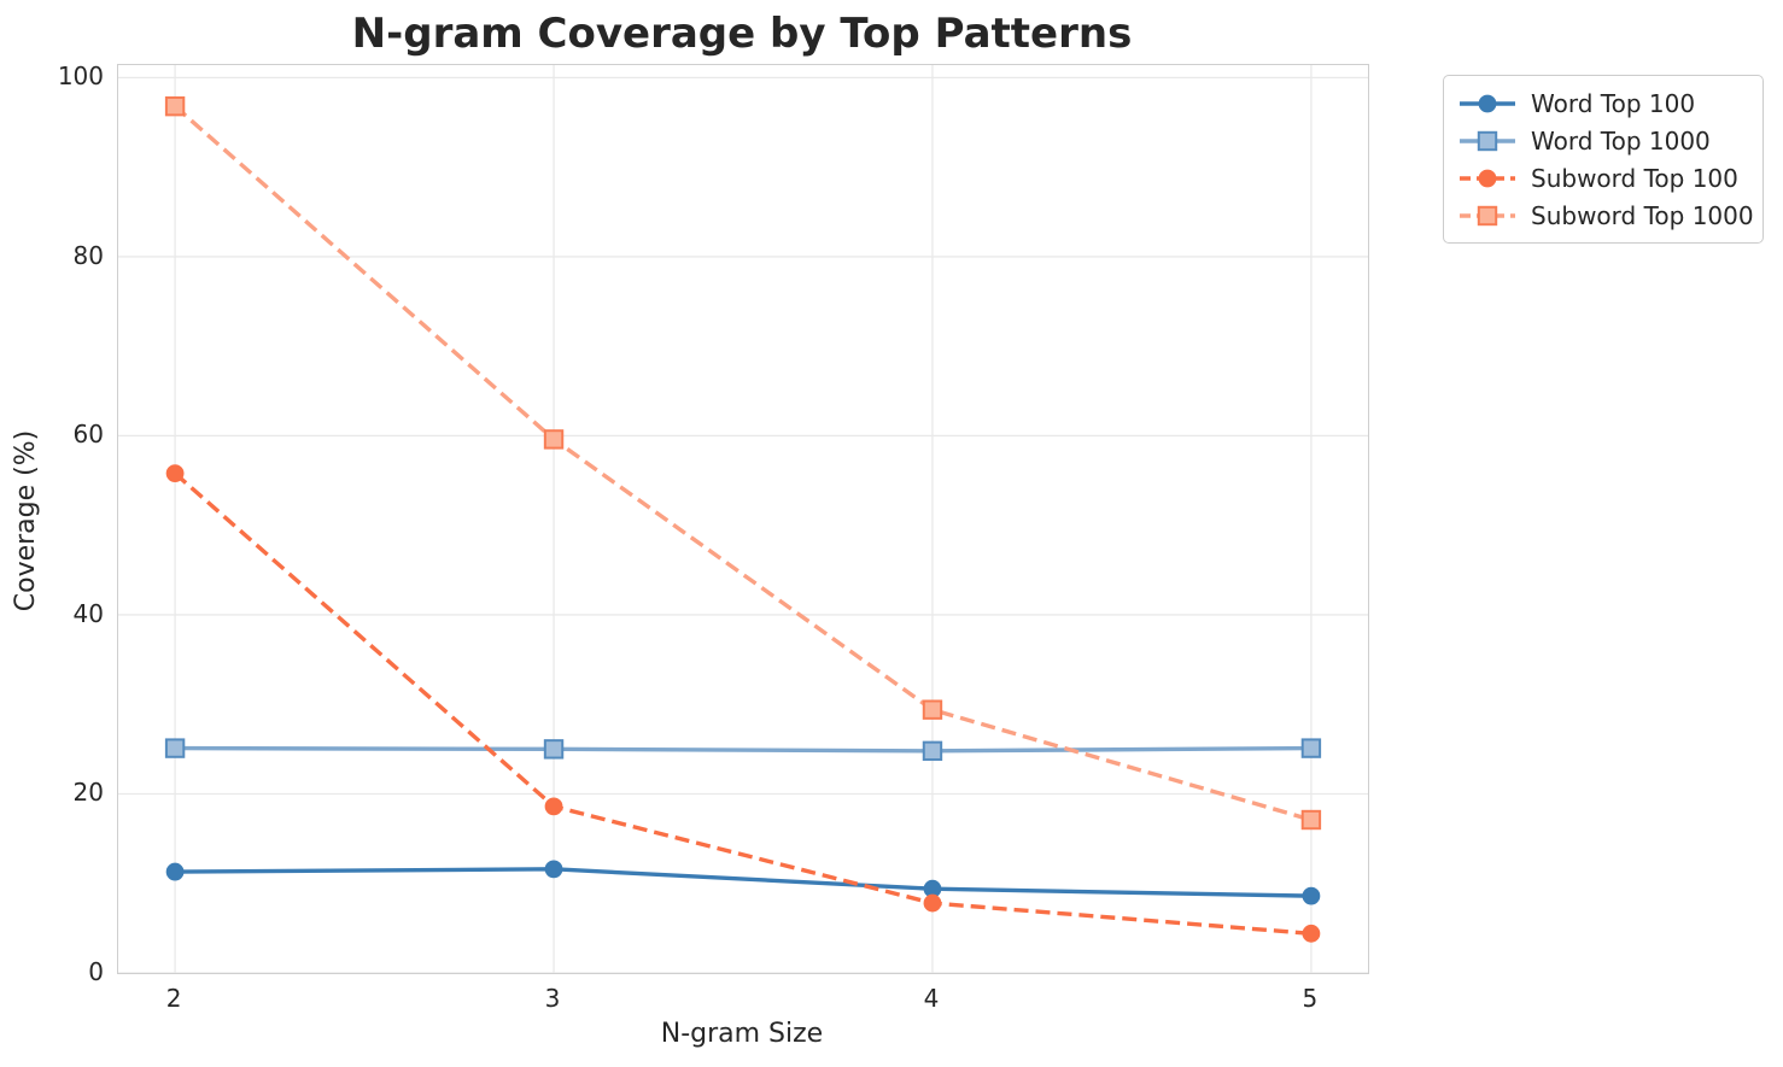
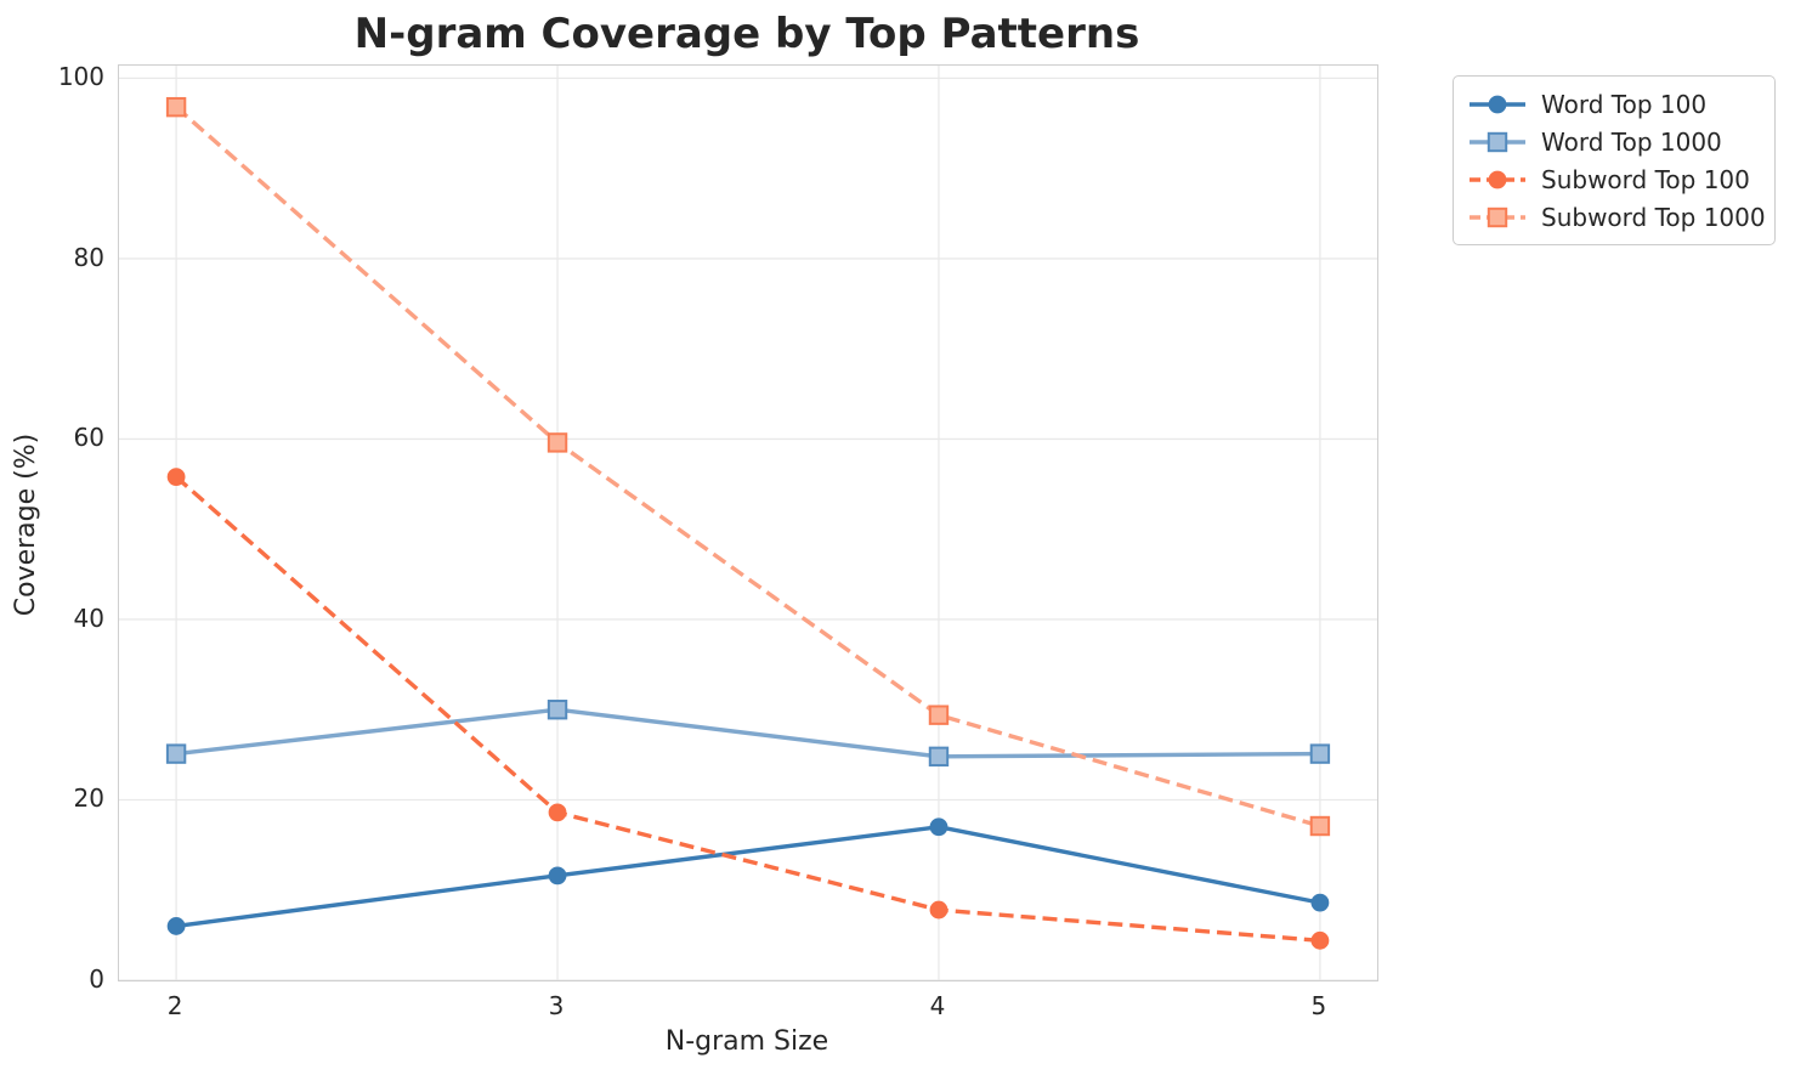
Word Top 100/2: 11 -> 6
Word Top 1000/3: 25 -> 30
Word Top 100/4: 9 -> 17
